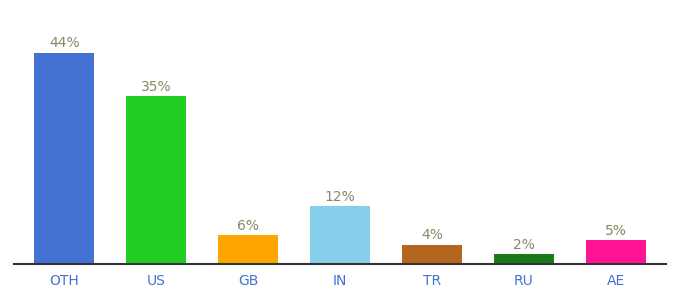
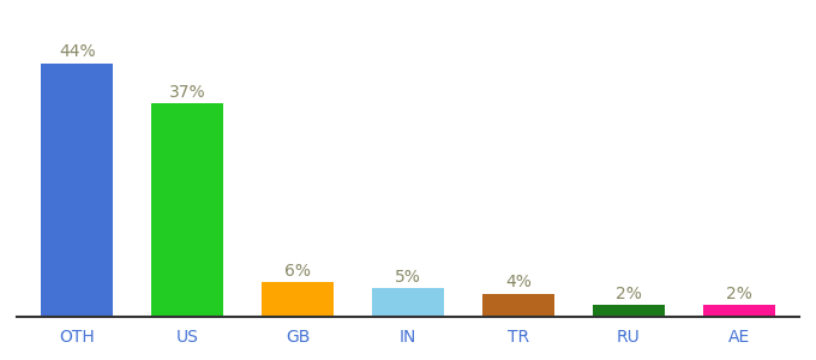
US: 35% -> 37%
IN: 12% -> 5%
AE: 5% -> 2%
